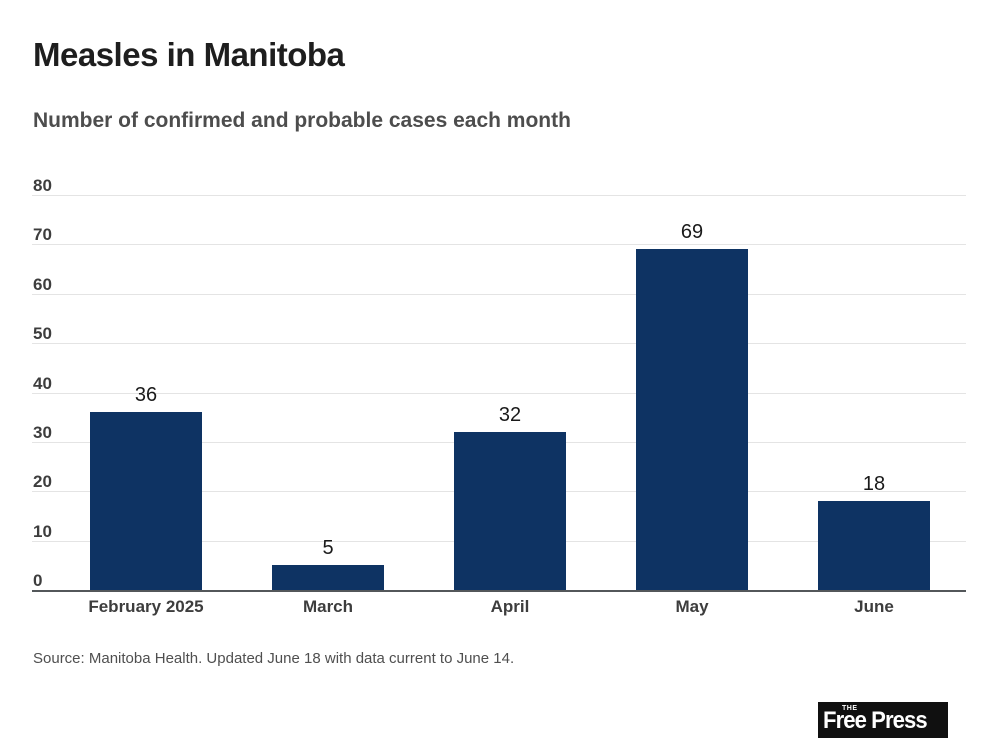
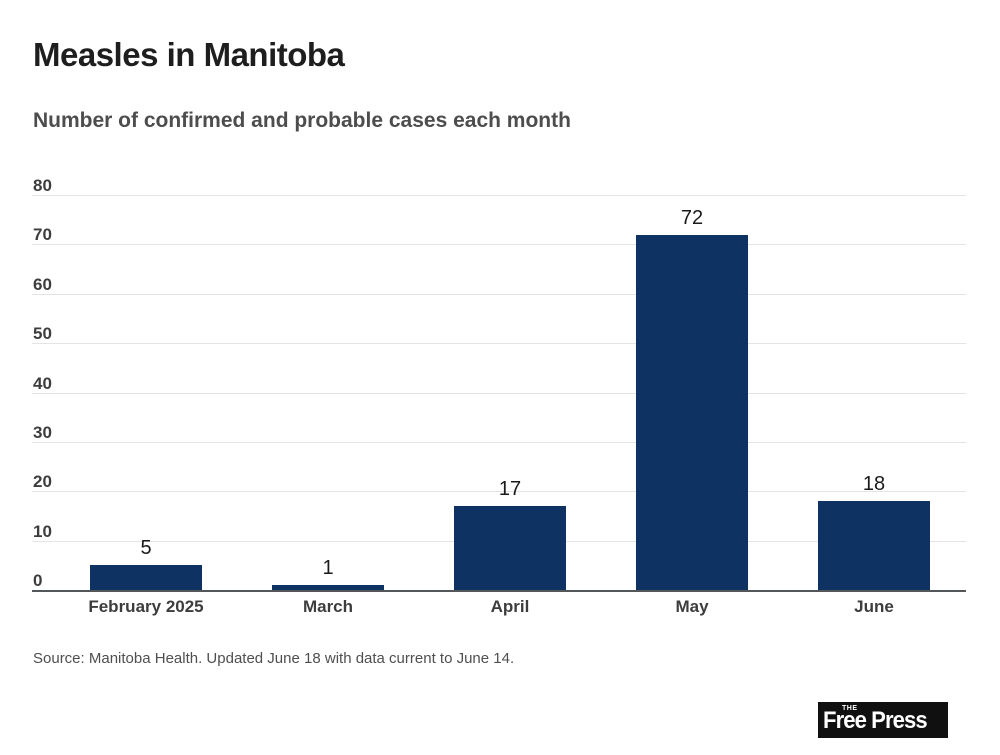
February 2025: 36 -> 5
March: 5 -> 1
April: 32 -> 17
May: 69 -> 72
